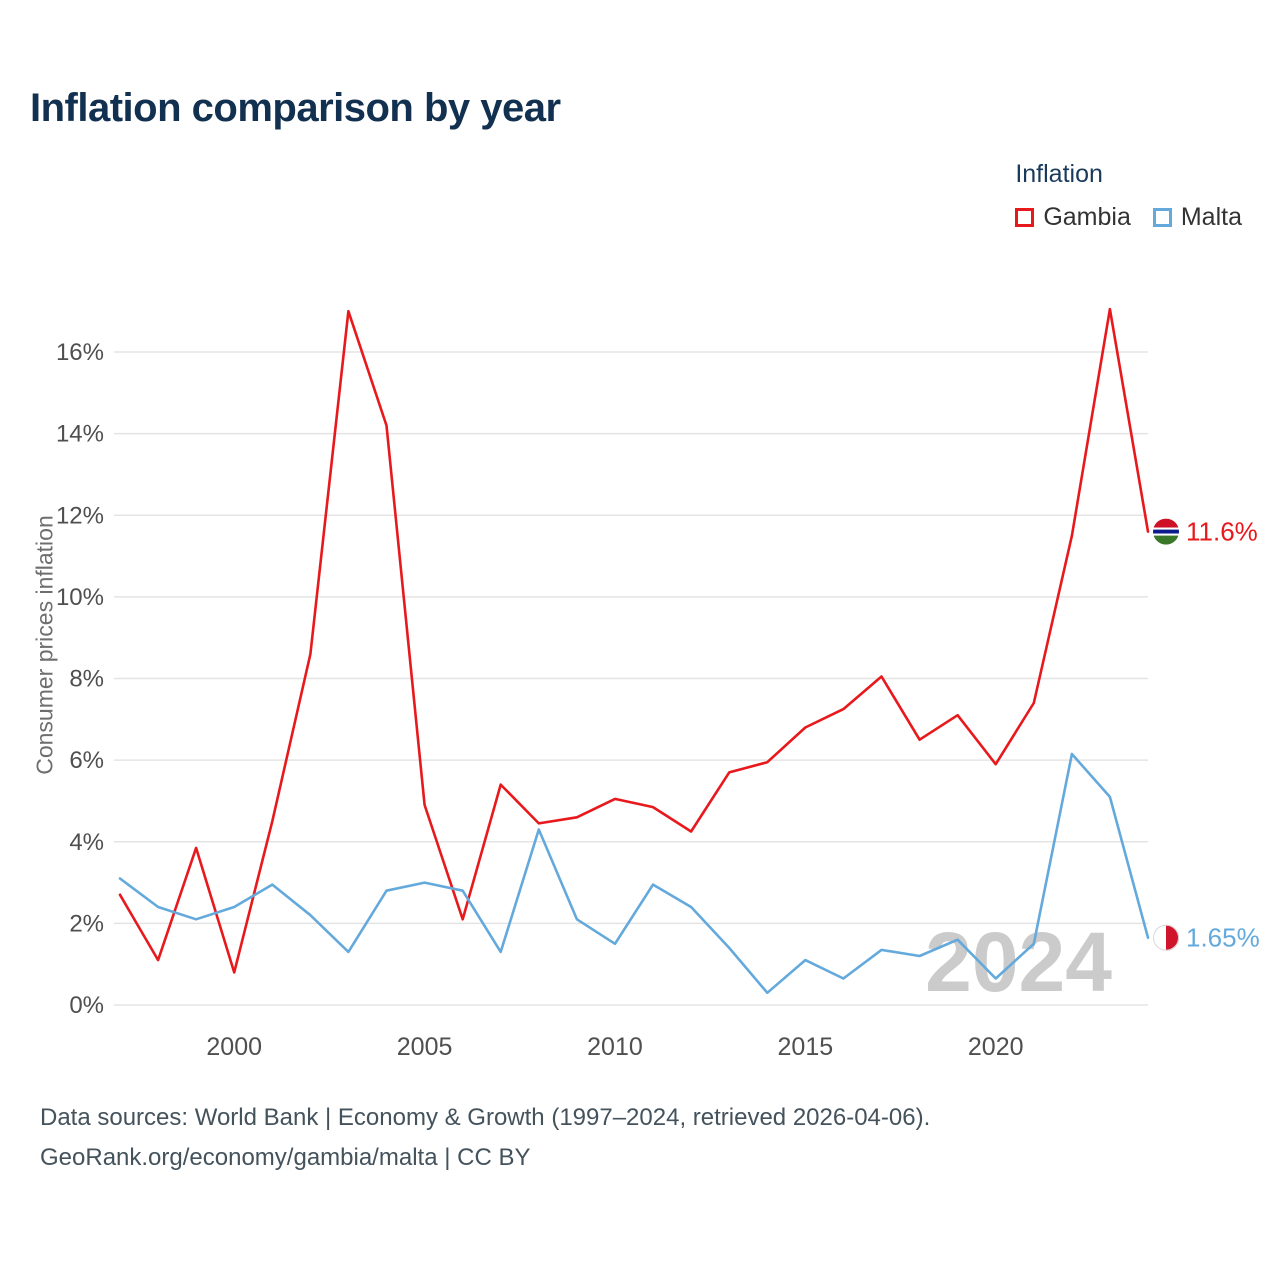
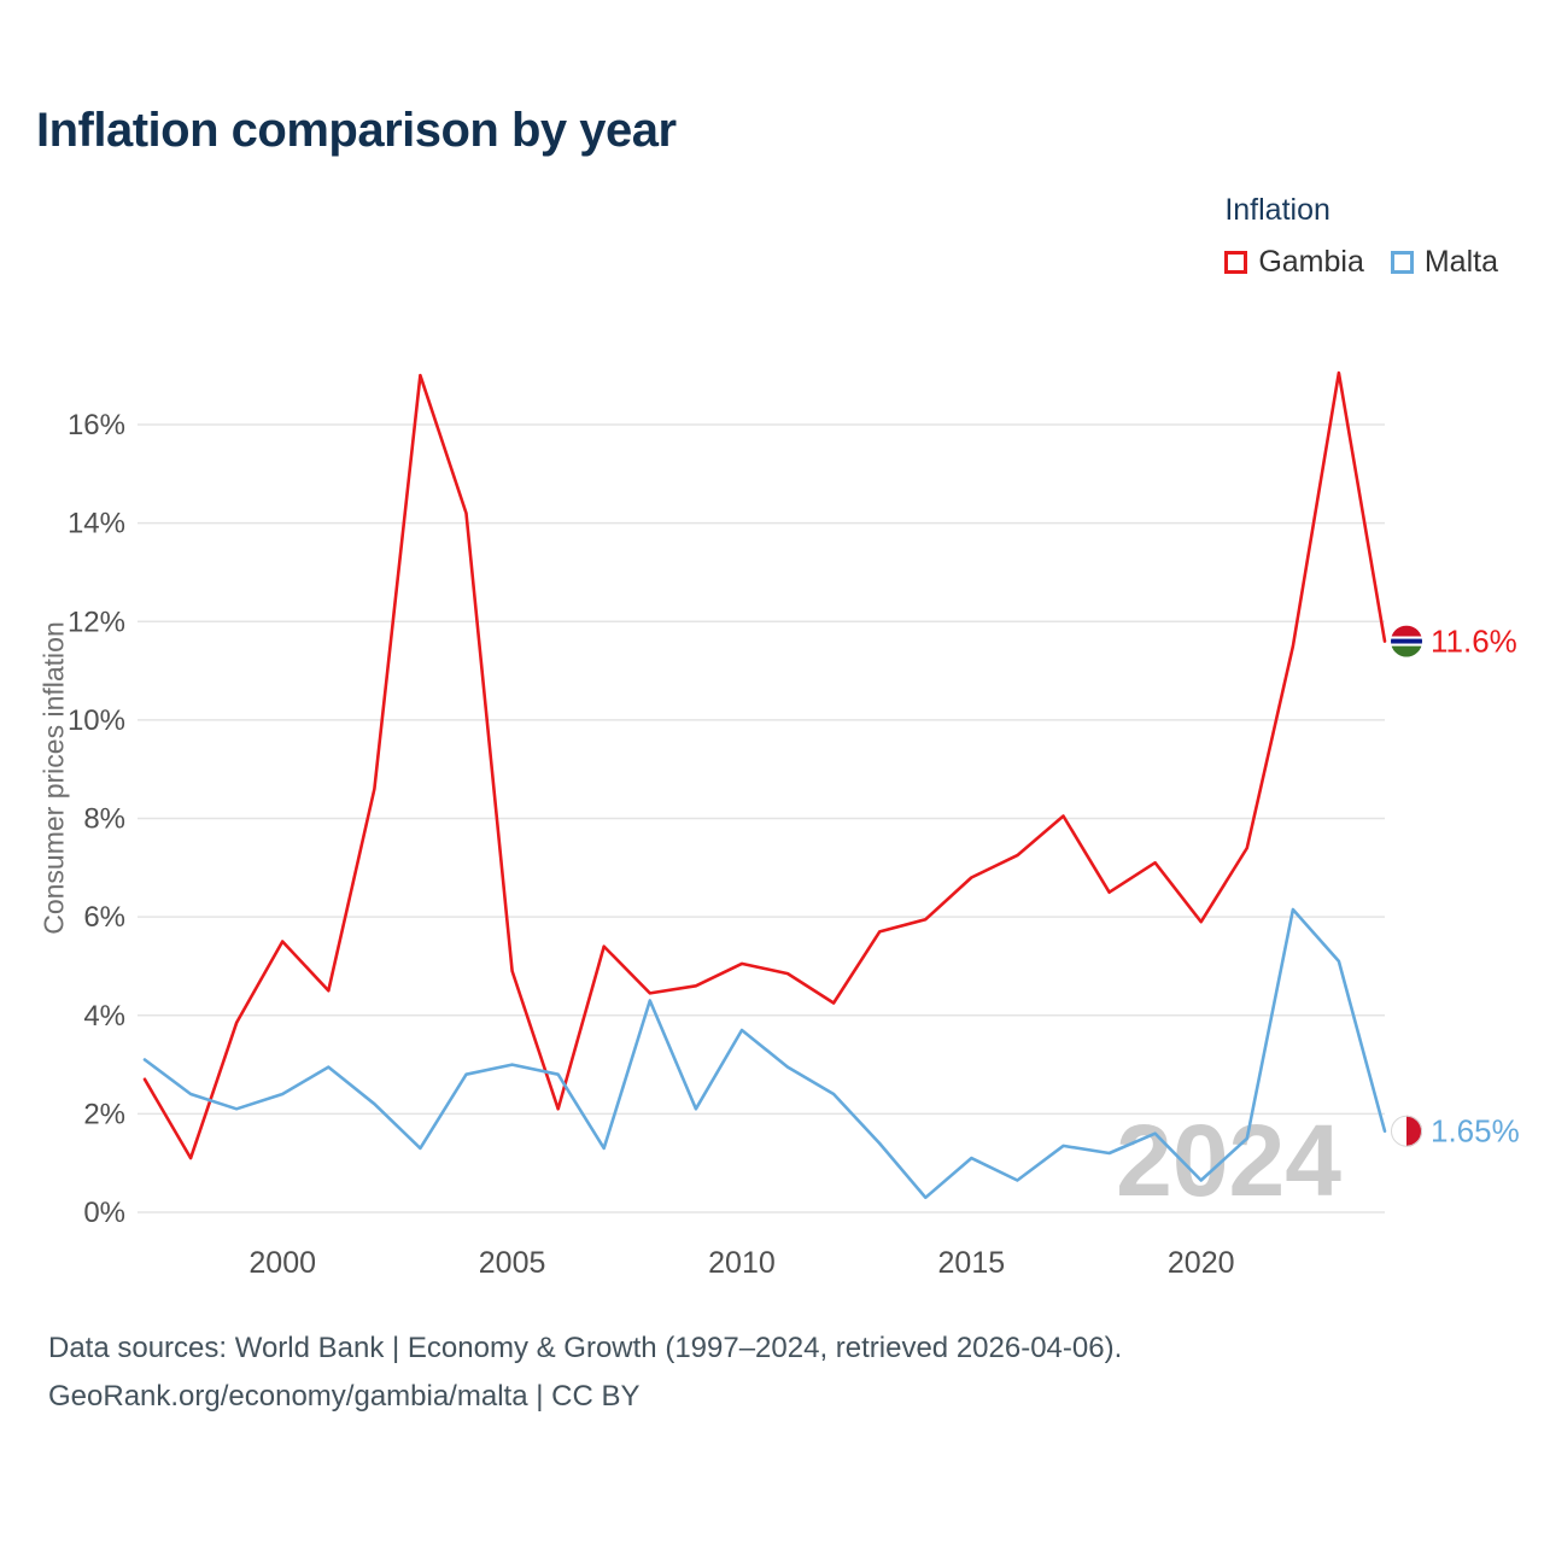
Gambia/2000: 0.8% -> 5.5%
Malta/2010: 1.5% -> 3.7%
